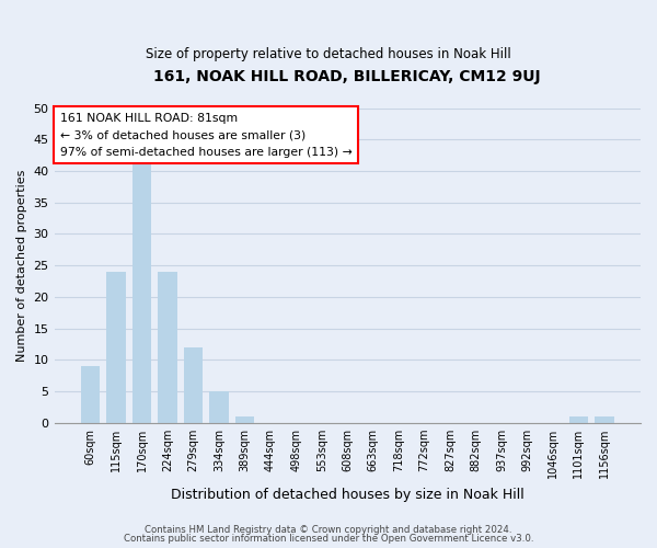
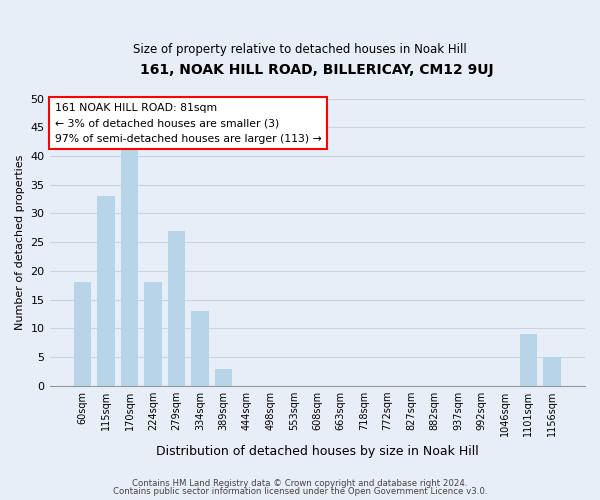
60sqm: 9 -> 18
115sqm: 24 -> 33
224sqm: 24 -> 18
279sqm: 12 -> 27
334sqm: 5 -> 13
389sqm: 1 -> 3
1101sqm: 1 -> 9
1156sqm: 1 -> 5
